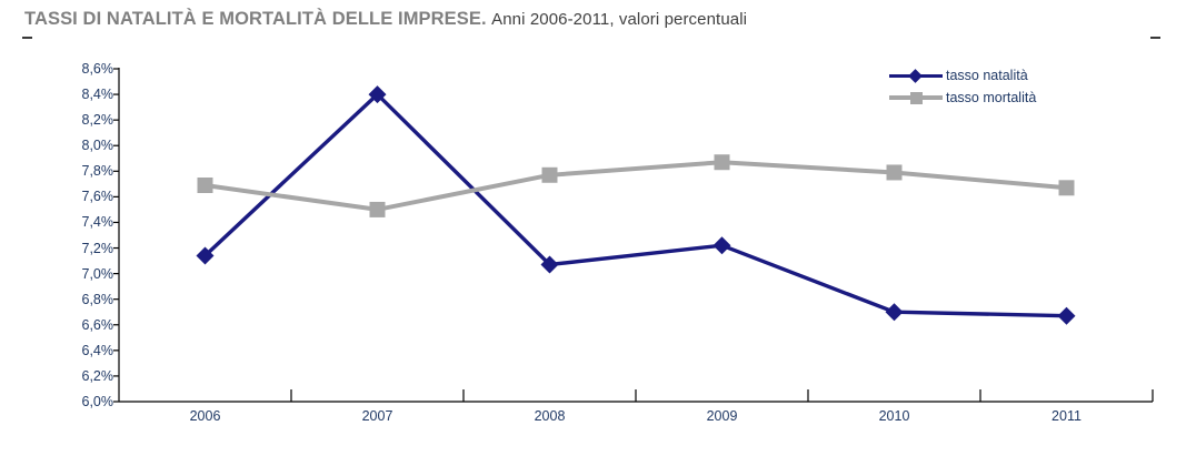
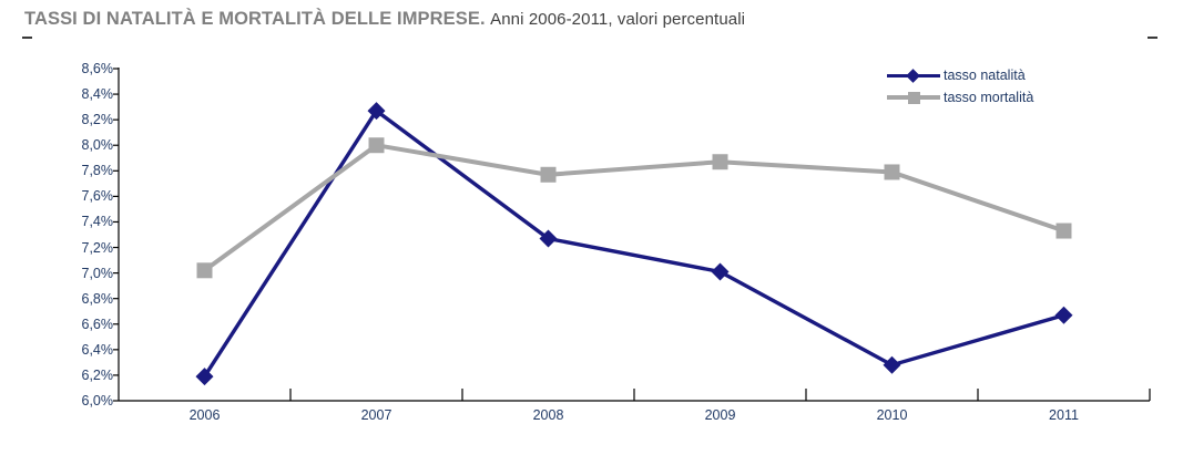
tasso natalità/2006: 7,14% -> 6,19%
tasso mortalità/2006: 7,69% -> 7,02%
tasso natalità/2007: 8,40% -> 8,27%
tasso mortalità/2007: 7,50% -> 8,00%
tasso natalità/2008: 7,07% -> 7,27%
tasso natalità/2009: 7,22% -> 7,01%
tasso natalità/2010: 6,70% -> 6,28%
tasso mortalità/2011: 7,67% -> 7,33%
